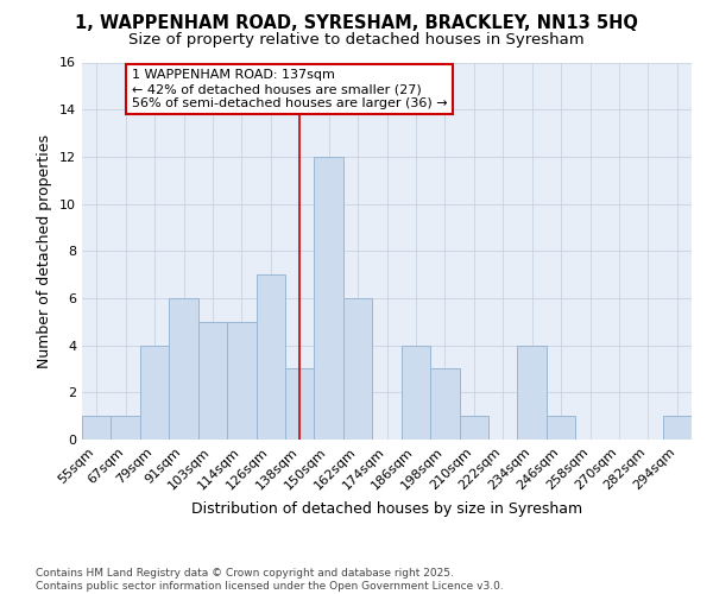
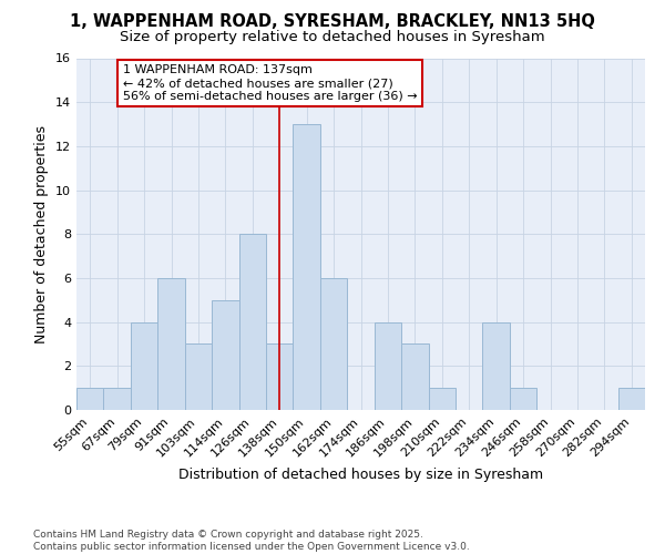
103sqm: 5 -> 3
126sqm: 7 -> 8
150sqm: 12 -> 13
